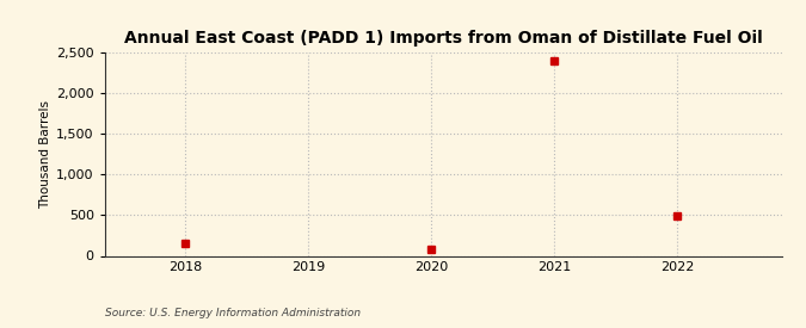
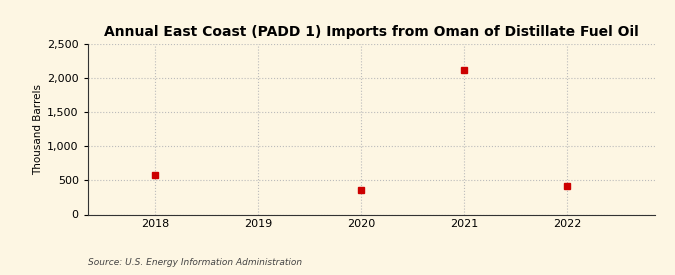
2018: 150 -> 580
2020: 80 -> 360
2021: 2,400 -> 2,120
2022: 500 -> 420
